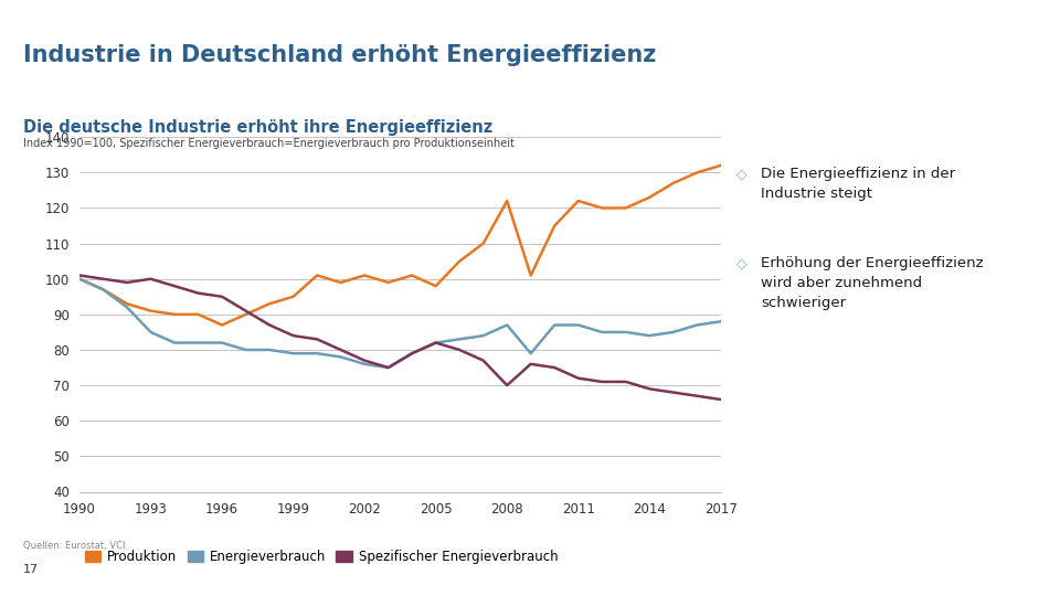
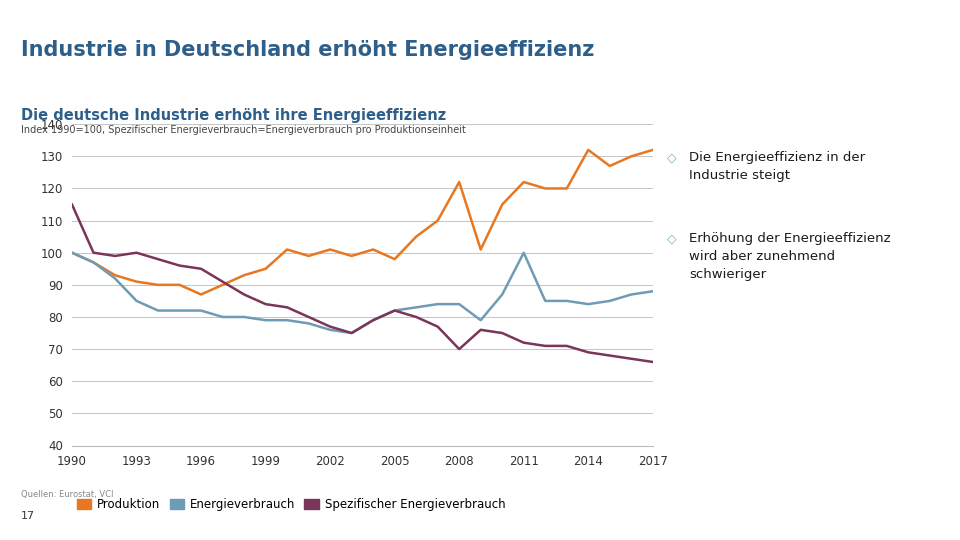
Spezifischer Energieverbrauch/1990: 101 -> 115
Energieverbrauch/2008: 87 -> 84
Energieverbrauch/2011: 87 -> 100
Produktion/2014: 123 -> 132
